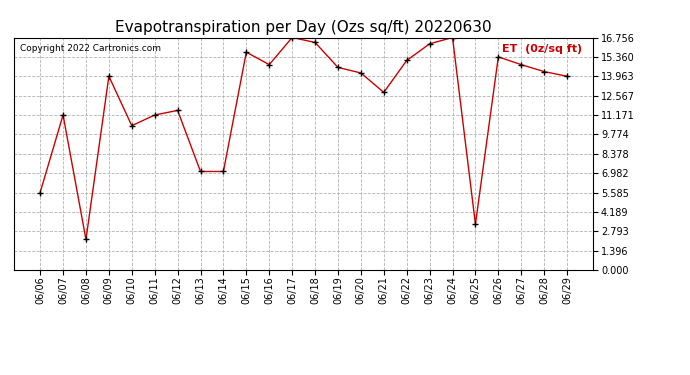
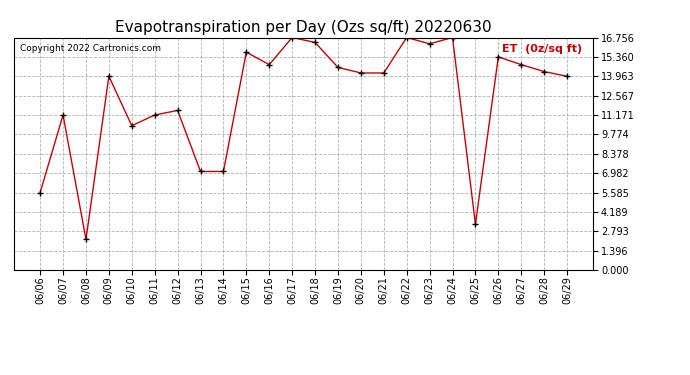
06/21: 12.8 -> 14.2
06/22: 15.1 -> 16.8
